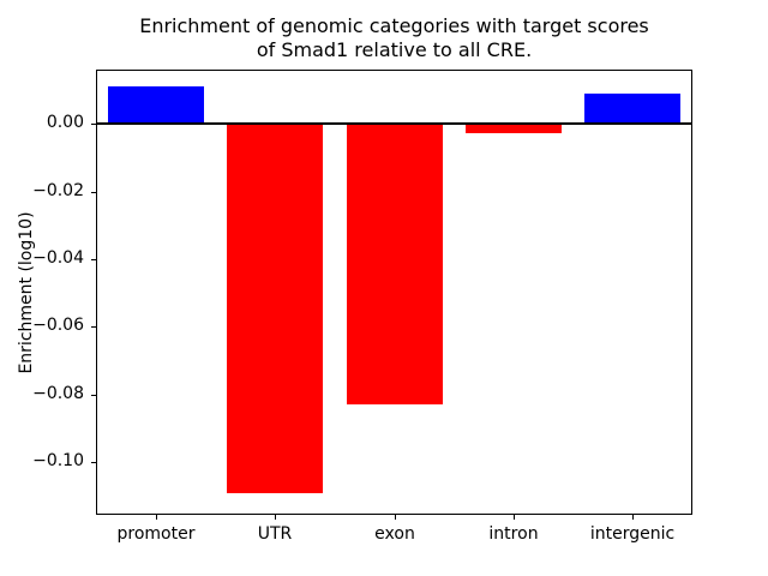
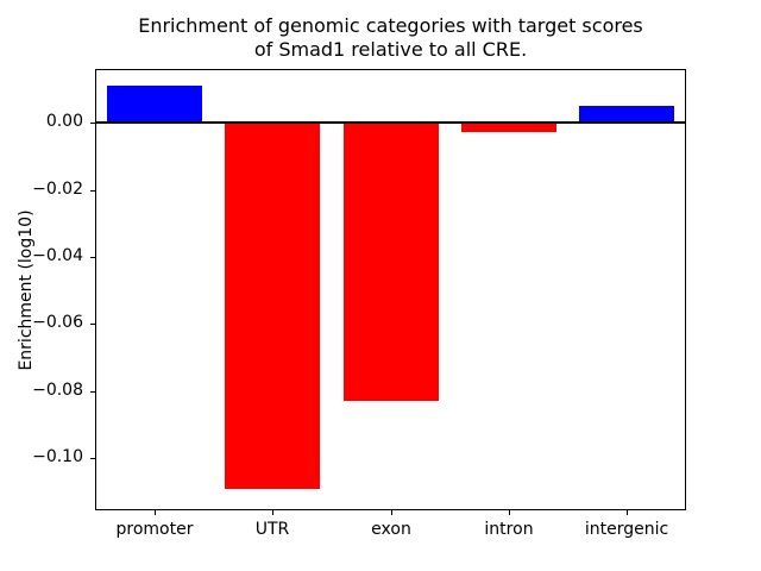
intergenic: 0.009 -> 0.005
